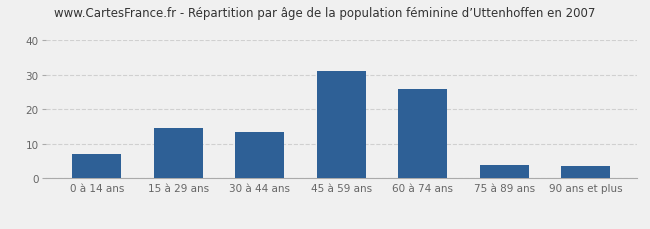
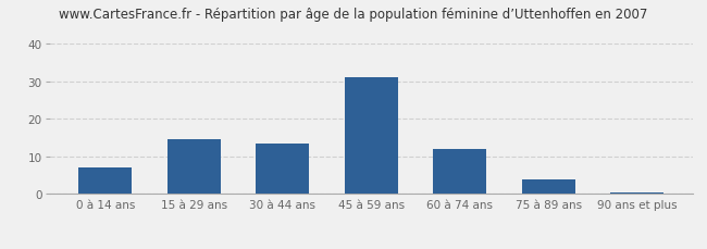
60 à 74 ans: 26.0 -> 12.0
90 ans et plus: 3.5 -> 0.5
